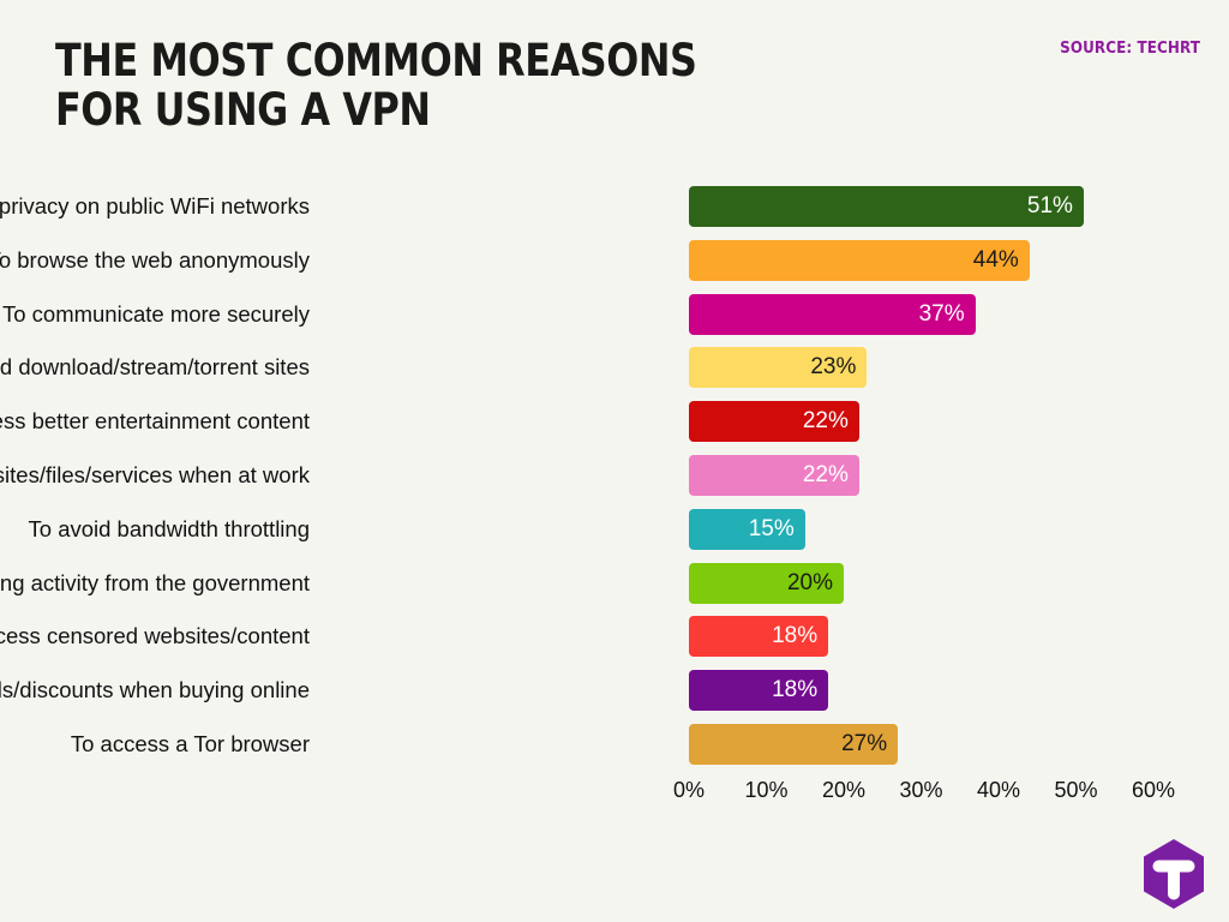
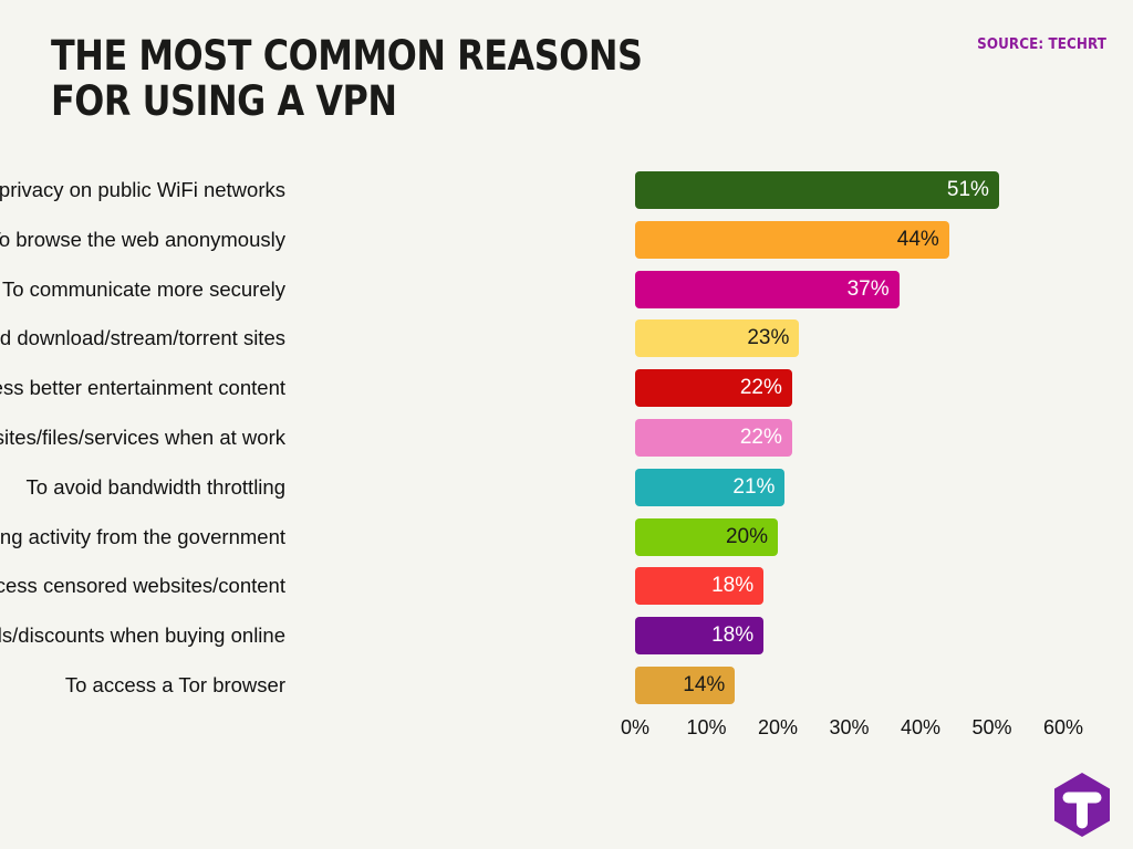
To avoid bandwidth throttling: 15% -> 21%
To access a Tor browser: 27% -> 14%
